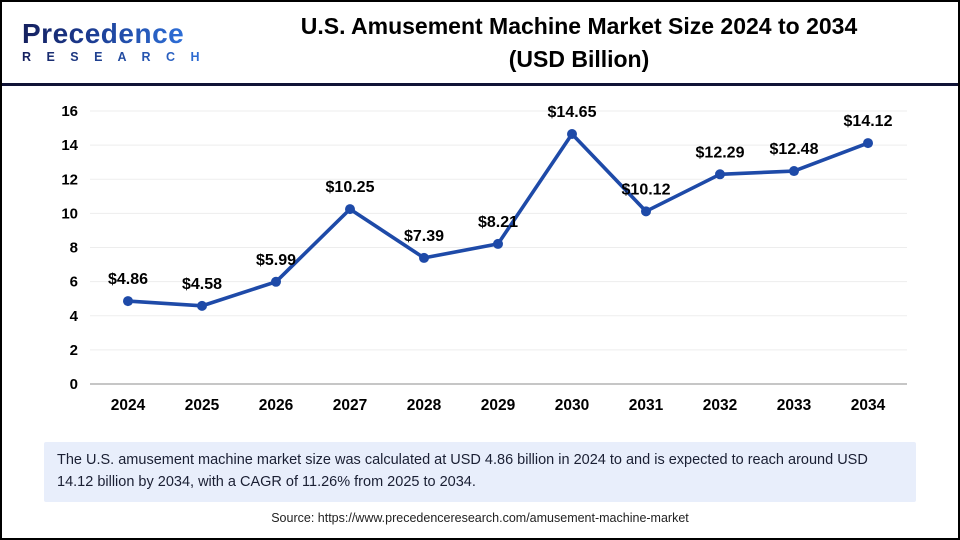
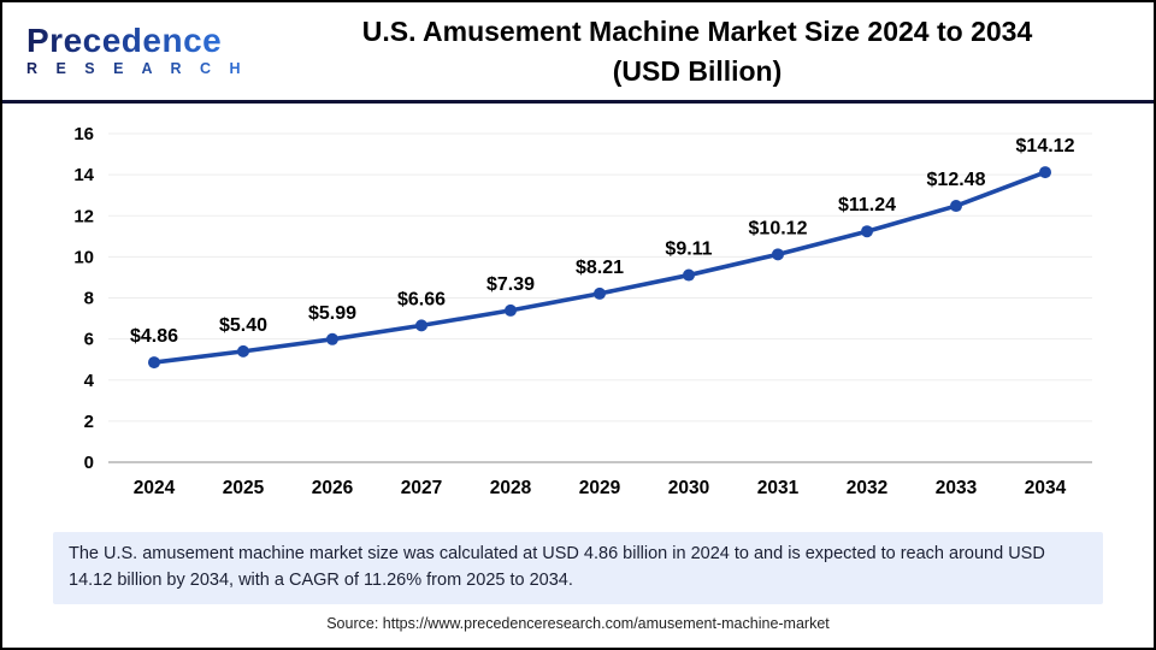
2025: $4.58 -> $5.40
2027: $10.25 -> $6.66
2030: $14.65 -> $9.11
2032: $12.29 -> $11.24
